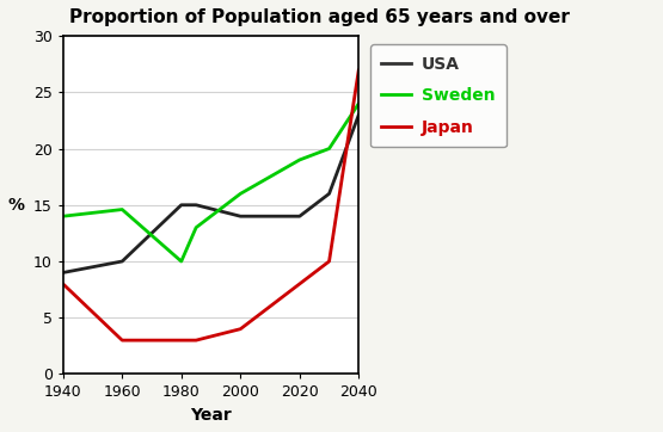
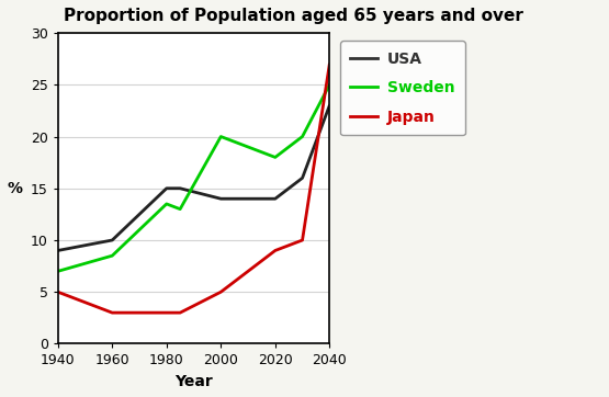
Sweden/1940: 14.0 -> 7.0
Japan/1940: 8 -> 5
Sweden/1960: 14.6 -> 8.5
Sweden/1980: 10.0 -> 13.5
Sweden/2000: 16.0 -> 20.0
Japan/2000: 4 -> 5
Sweden/2020: 19.0 -> 18.0
Japan/2020: 8 -> 9
Sweden/2040: 24.0 -> 25.0
